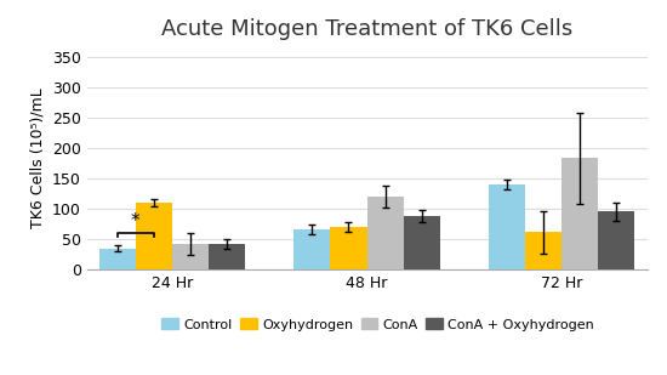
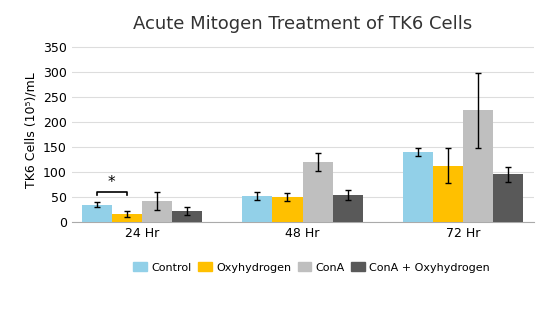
Oxyhydrogen/24 Hr: 110 -> 16
ConA + Oxyhydrogen/24 Hr: 42 -> 22
Control/48 Hr: 66 -> 52
Oxyhydrogen/48 Hr: 70 -> 51
ConA + Oxyhydrogen/48 Hr: 88 -> 55
Oxyhydrogen/72 Hr: 62 -> 113
ConA/72 Hr: 184 -> 224
